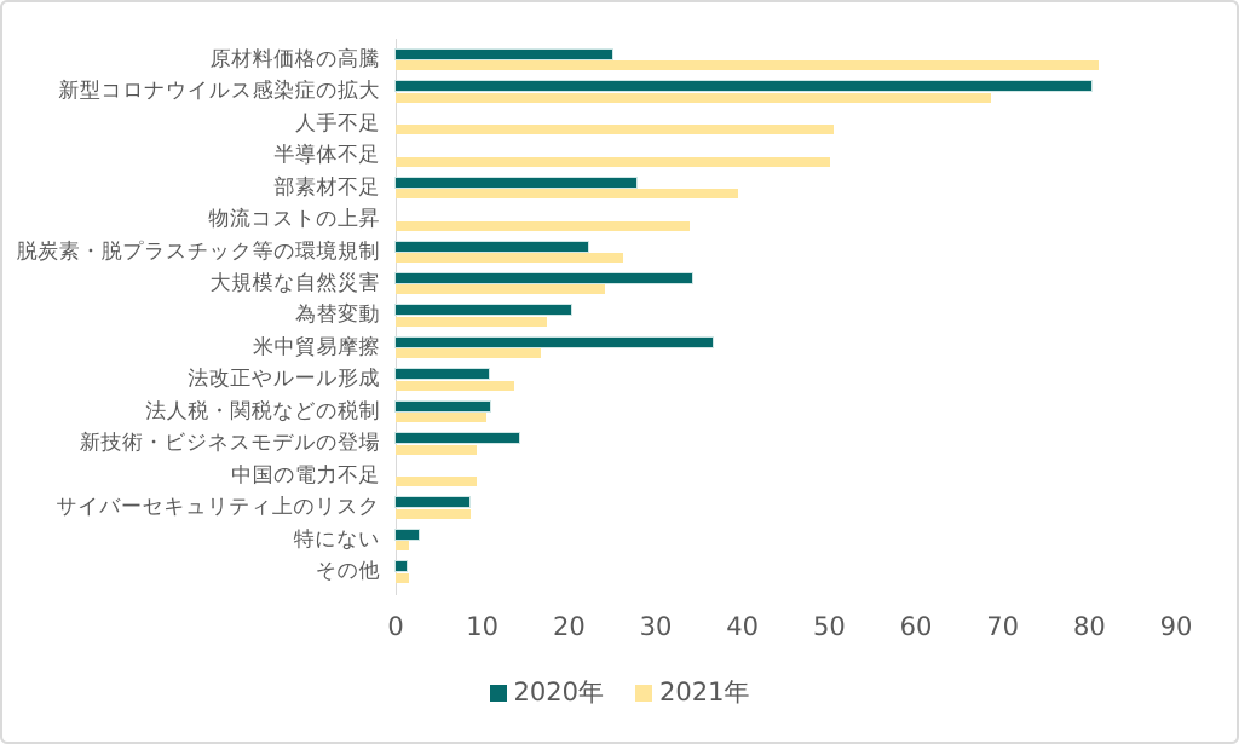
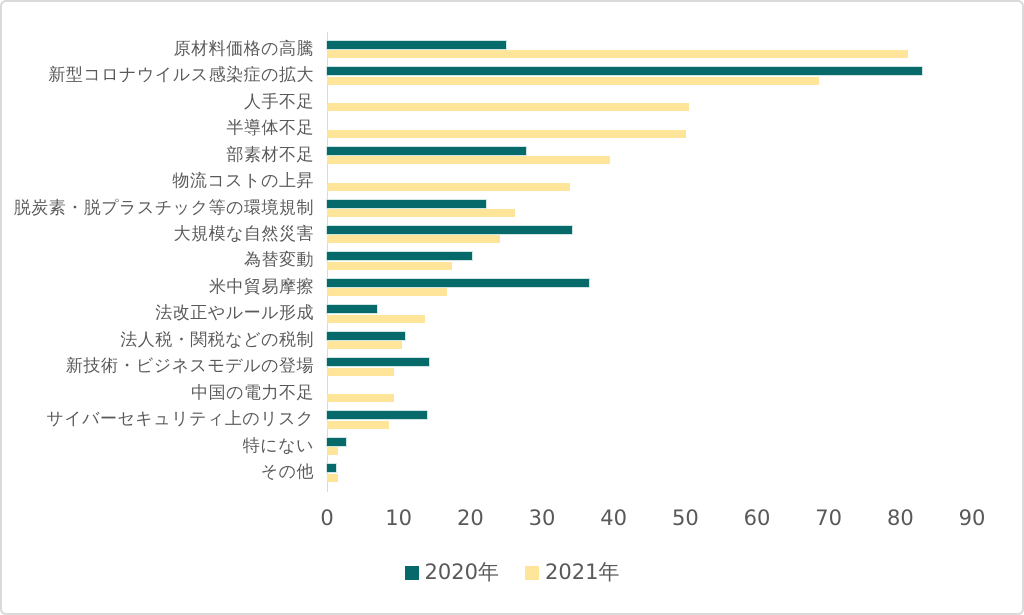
2020年/新型コロナウイルス感染症の拡大: 80 -> 83
2020年/法改正やルール形成: 11 -> 7
2020年/サイバーセキュリティ上のリスク: 8 -> 14
